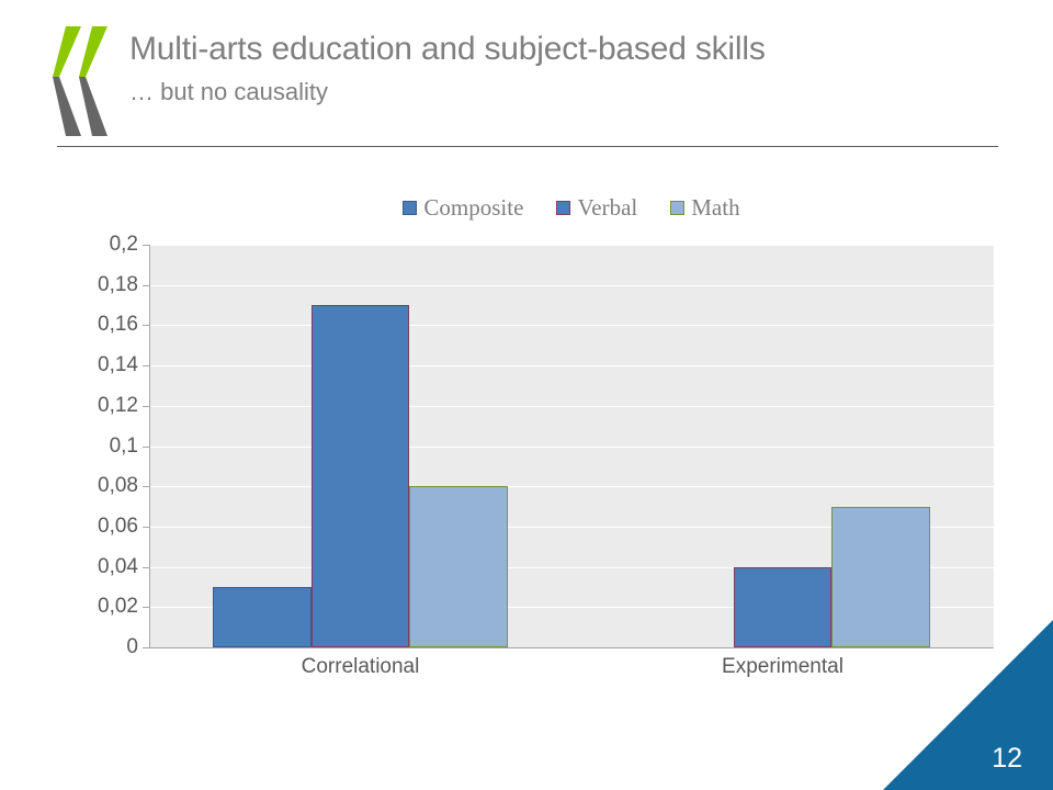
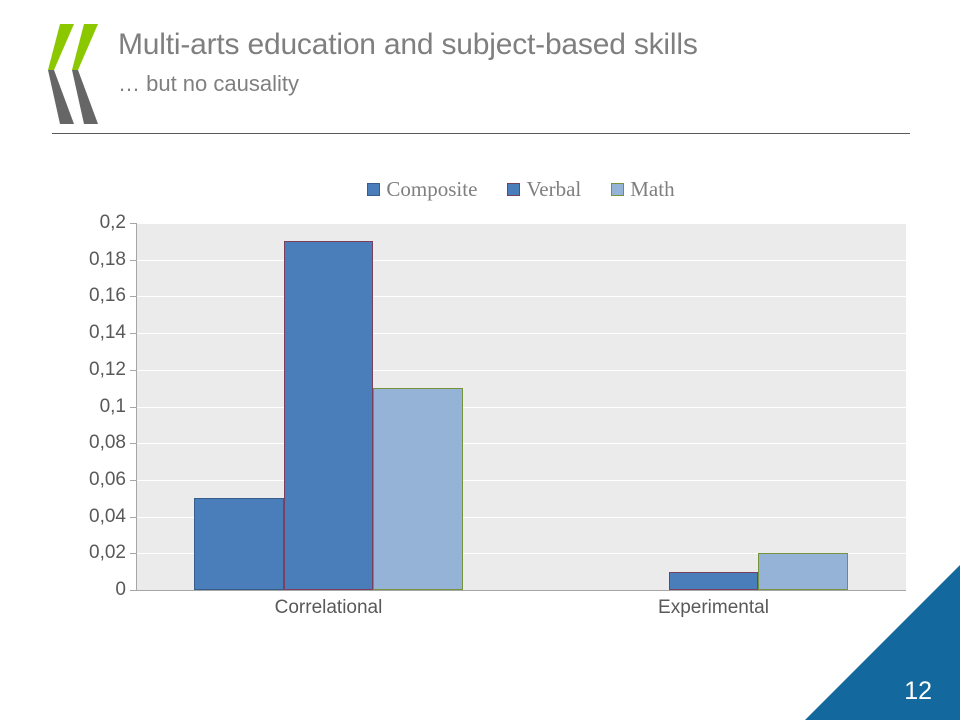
Composite/Correlational: 0,03 -> 0,05
Verbal/Correlational: 0,17 -> 0,19
Math/Correlational: 0,08 -> 0,11
Verbal/Experimental: 0,04 -> 0,01
Math/Experimental: 0,07 -> 0,02
